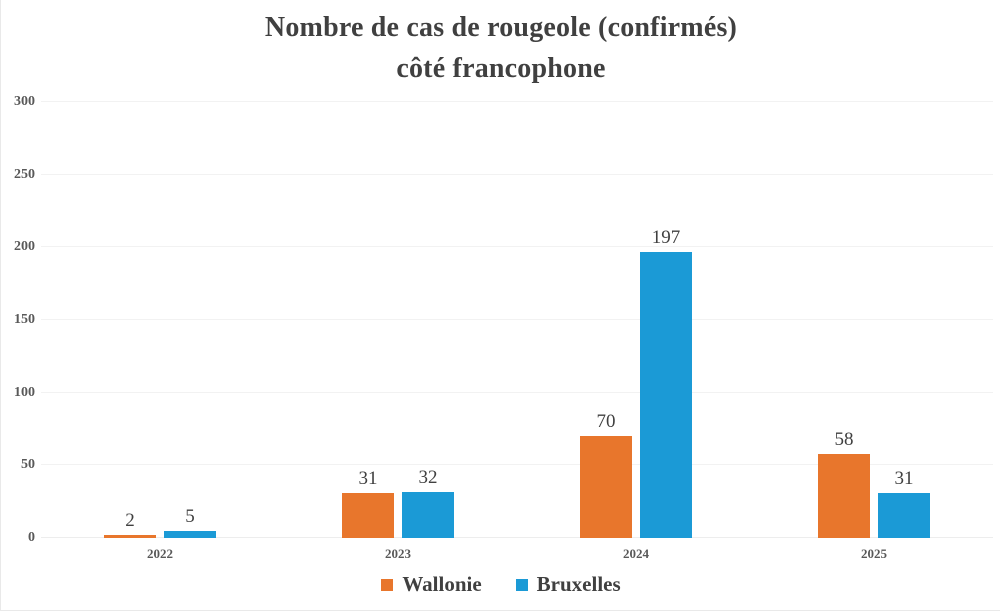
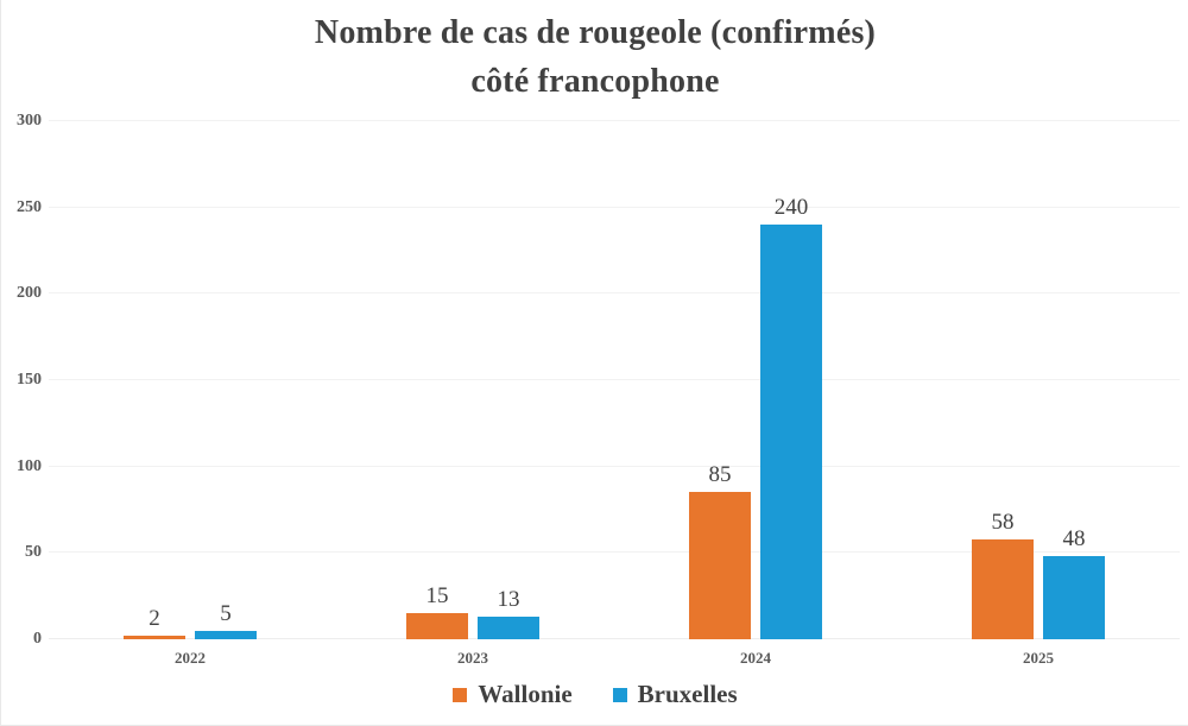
Wallonie/2023: 31 -> 15
Bruxelles/2023: 32 -> 13
Wallonie/2024: 70 -> 85
Bruxelles/2024: 197 -> 240
Bruxelles/2025: 31 -> 48
